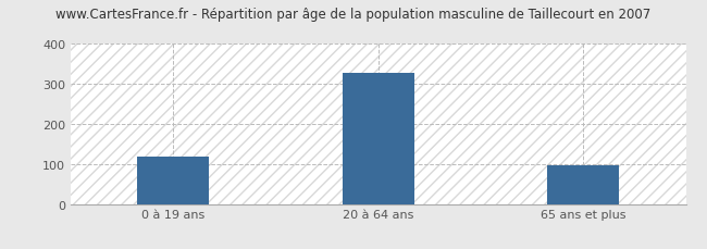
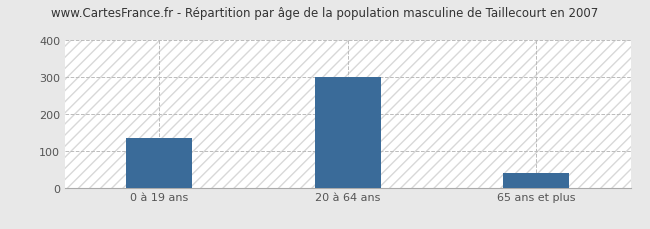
0 à 19 ans: 119 -> 135
20 à 64 ans: 328 -> 300
65 ans et plus: 98 -> 40
